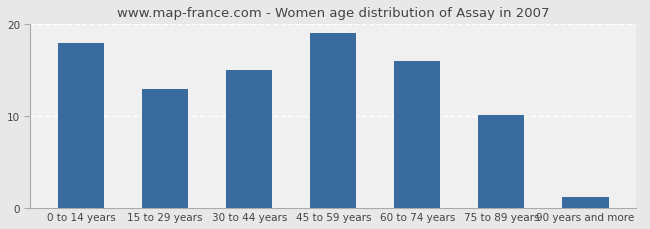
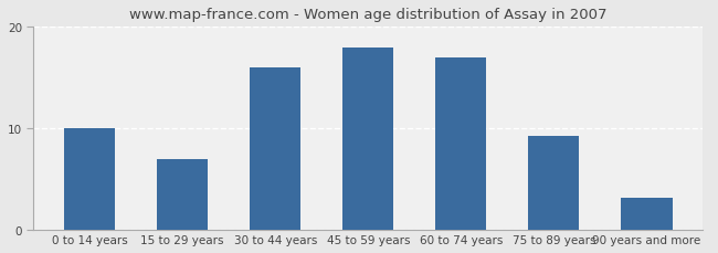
0 to 14 years: 18.0 -> 10.0
15 to 29 years: 13.0 -> 7.0
30 to 44 years: 15.0 -> 16.0
45 to 59 years: 19.0 -> 18.0
60 to 74 years: 16.0 -> 17.0
75 to 89 years: 10.1 -> 9.2
90 years and more: 1.2 -> 3.2
